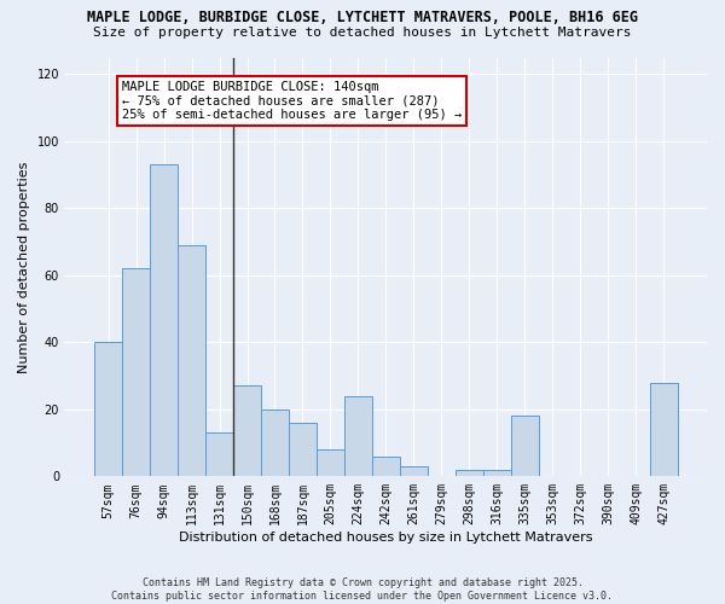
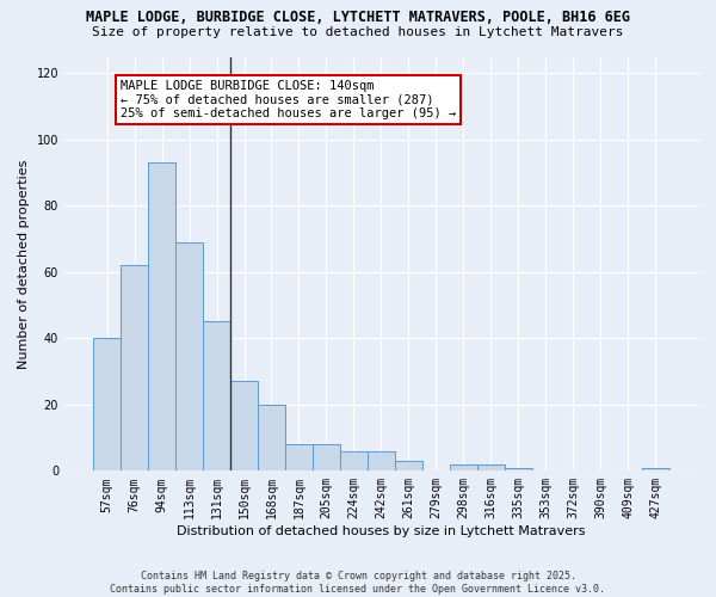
131sqm: 13 -> 45
187sqm: 16 -> 8
224sqm: 24 -> 6
335sqm: 18 -> 1
427sqm: 28 -> 1
